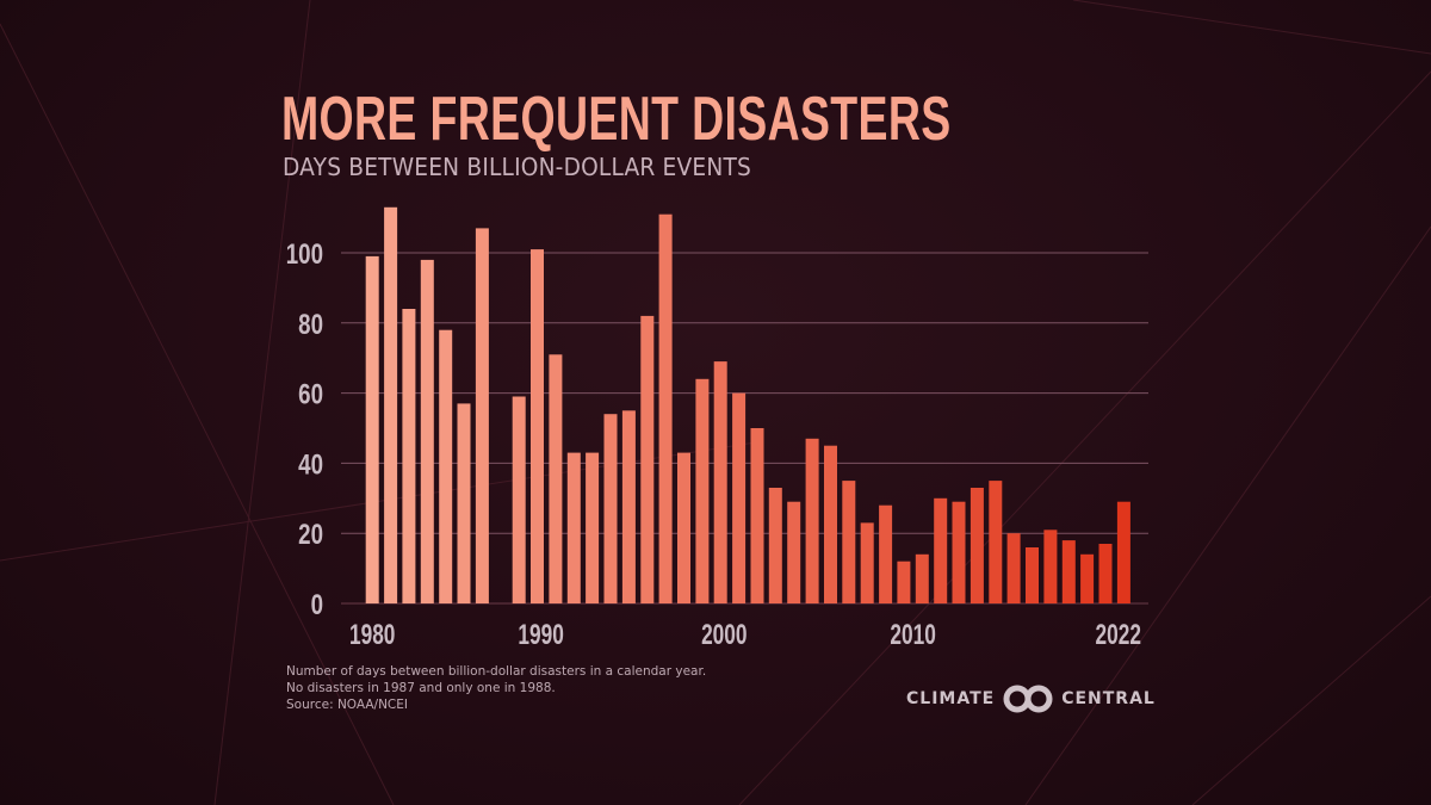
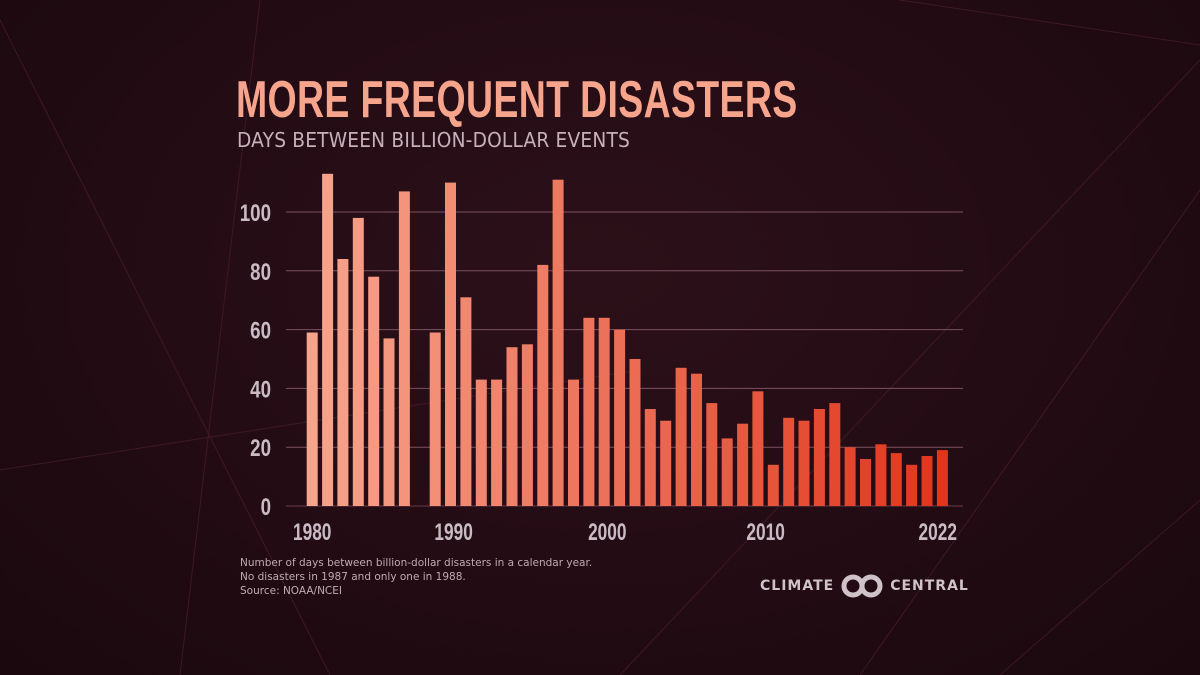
1980: 99 -> 59
1990: 101 -> 110
2000: 69 -> 64
2010: 12 -> 39
2022: 29 -> 19
